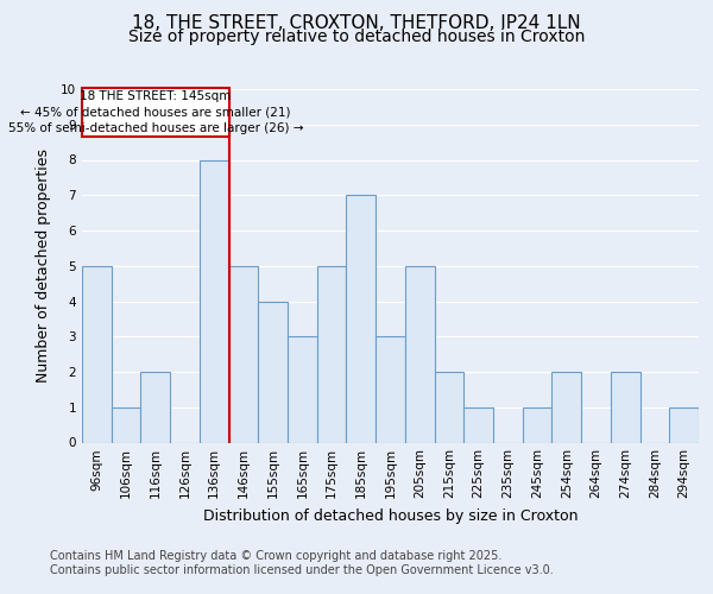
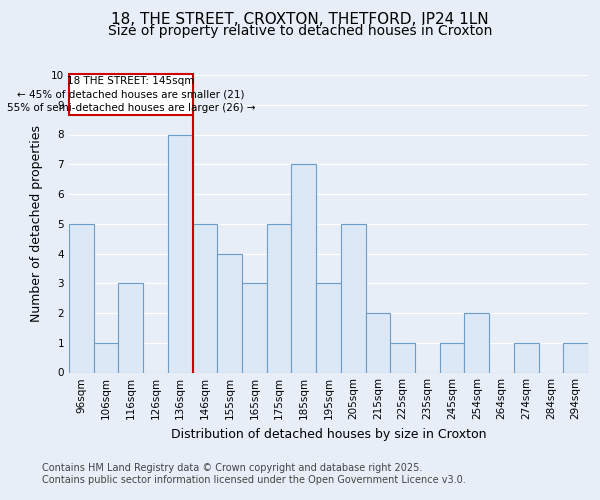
116sqm: 2 -> 3
274sqm: 2 -> 1
